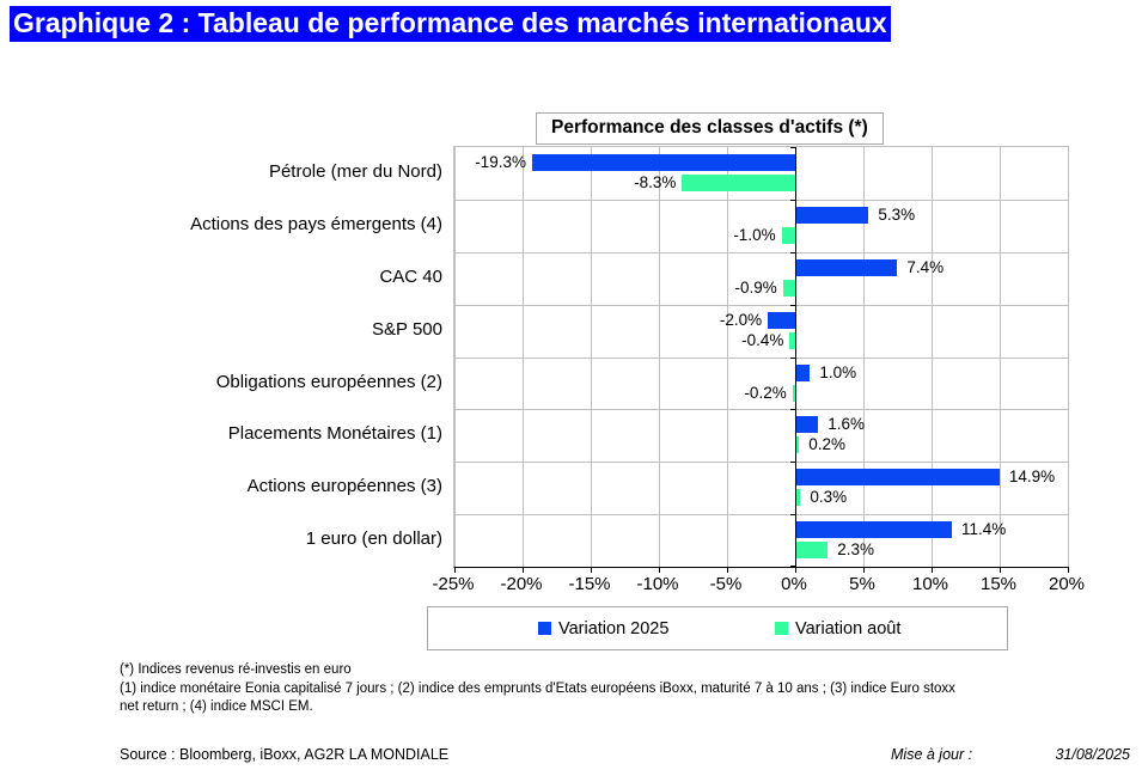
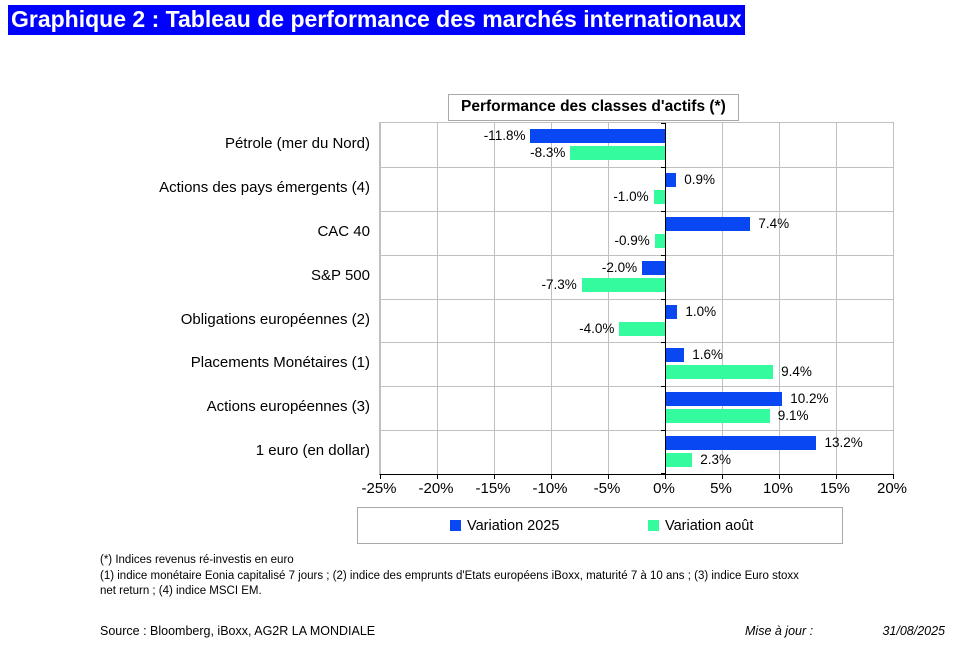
Variation 2025/Pétrole (mer du Nord): -19.3% -> -11.8%
Variation 2025/Actions des pays émergents (4): 5.3% -> 0.9%
Variation août/S&P 500: -0.4% -> -7.3%
Variation août/Obligations européennes (2): -0.2% -> -4.0%
Variation août/Placements Monétaires (1): 0.2% -> 9.4%
Variation 2025/Actions européennes (3): 14.9% -> 10.2%
Variation août/Actions européennes (3): 0.3% -> 9.1%
Variation 2025/1 euro (en dollar): 11.4% -> 13.2%
